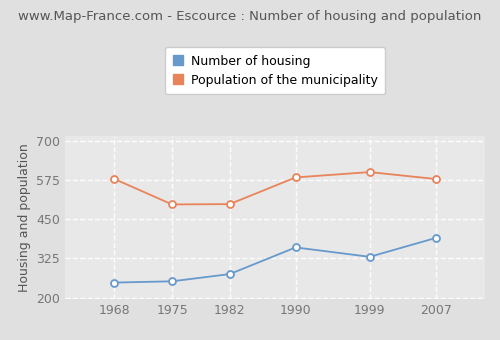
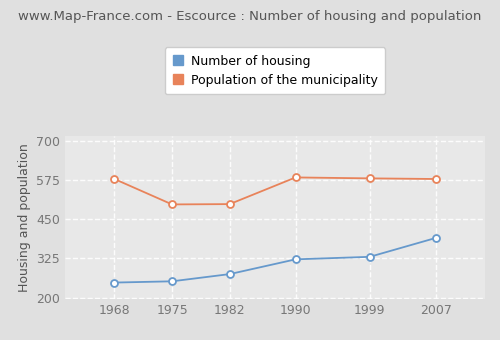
Number of housing/1990: 360 -> 322
Population of the municipality/1999: 600 -> 580
